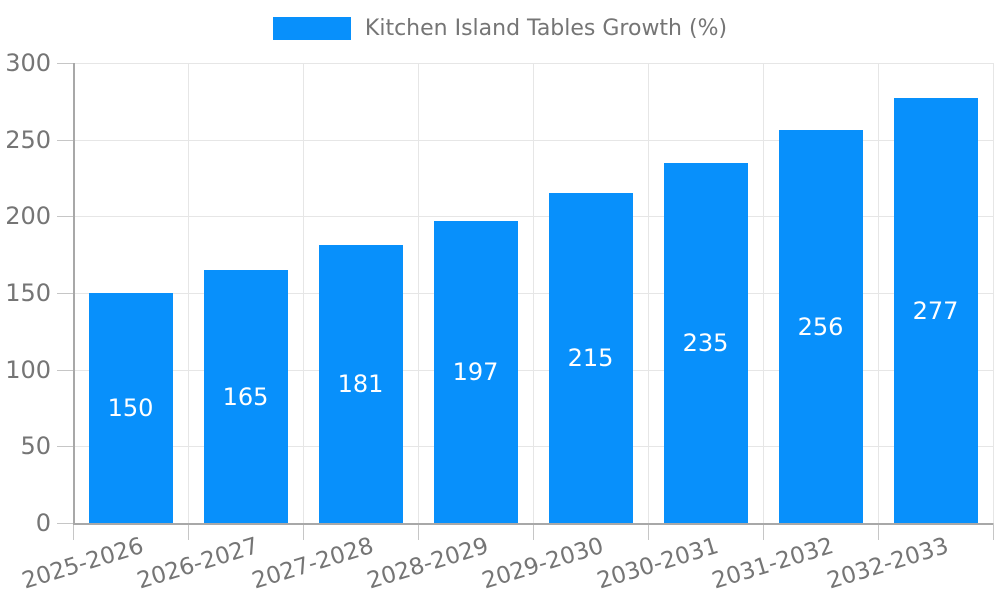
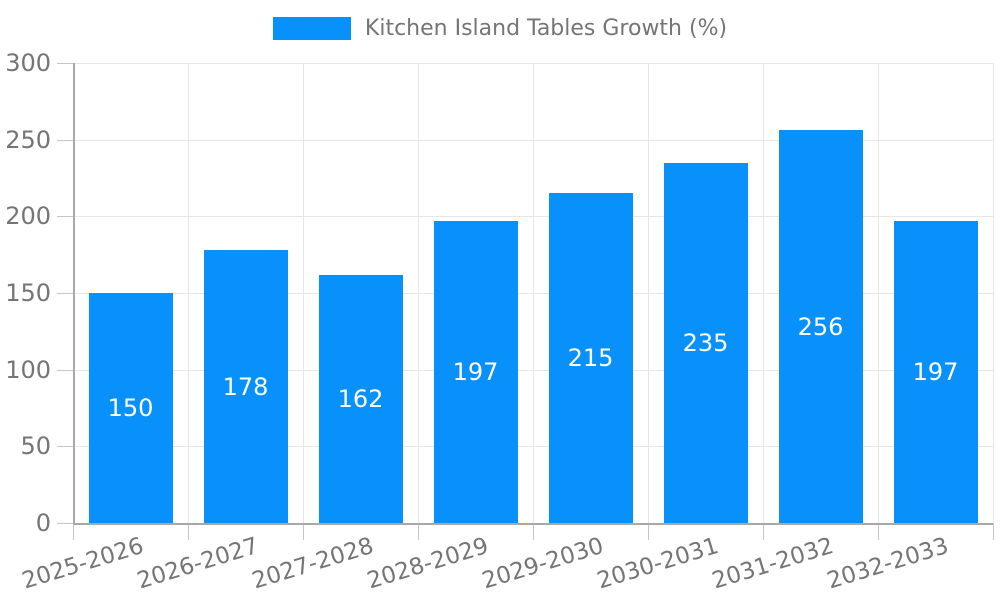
2026-2027: 165 -> 178
2027-2028: 181 -> 162
2032-2033: 277 -> 197
